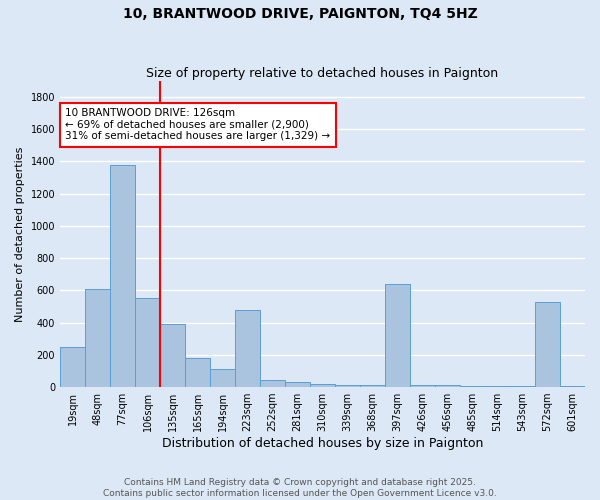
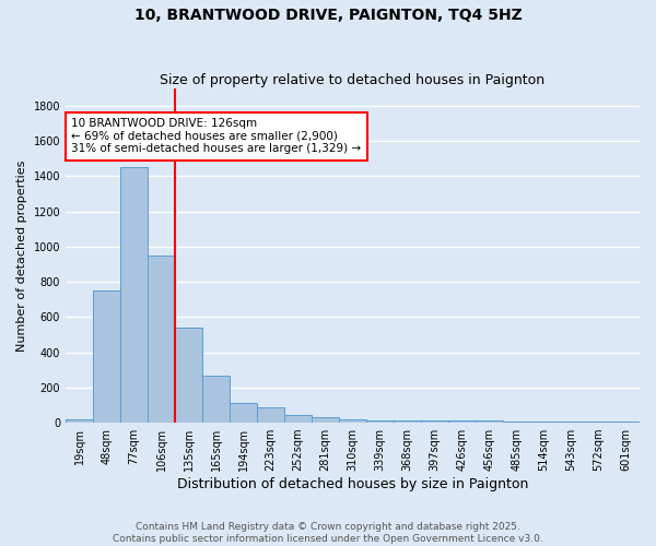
19sqm: 250 -> 20
48sqm: 610 -> 750
77sqm: 1380 -> 1450
106sqm: 550 -> 950
135sqm: 390 -> 540
165sqm: 180 -> 260
223sqm: 480 -> 90
397sqm: 640 -> 20
572sqm: 530 -> 0
